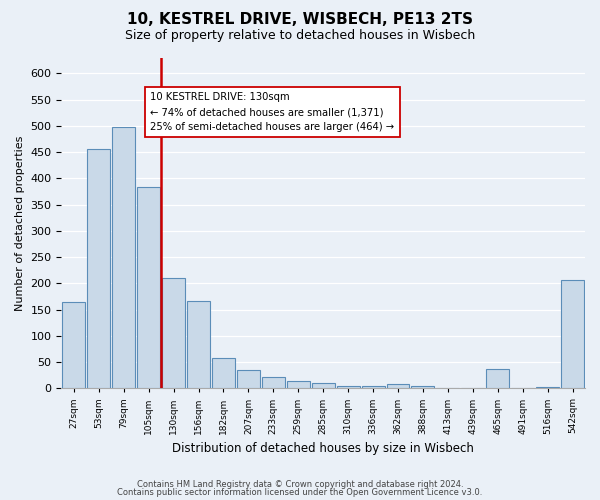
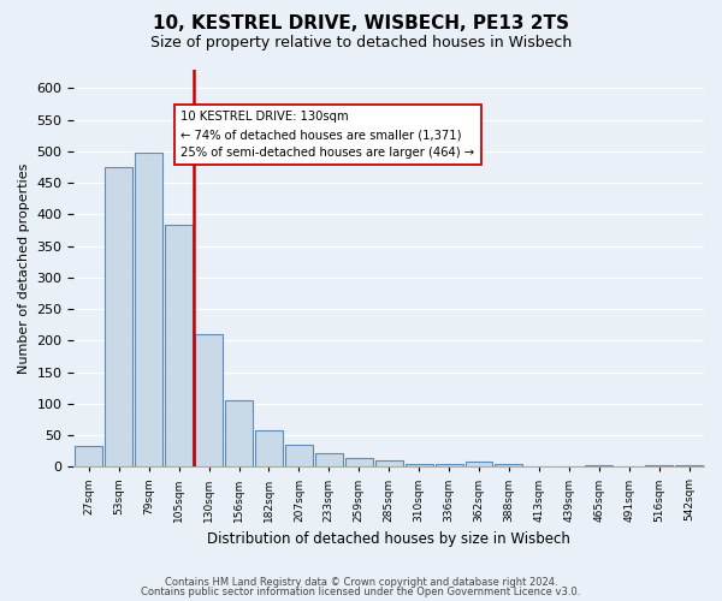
27sqm: 164 -> 32
53sqm: 456 -> 475
156sqm: 166 -> 105
465sqm: 36 -> 3
542sqm: 206 -> 2
